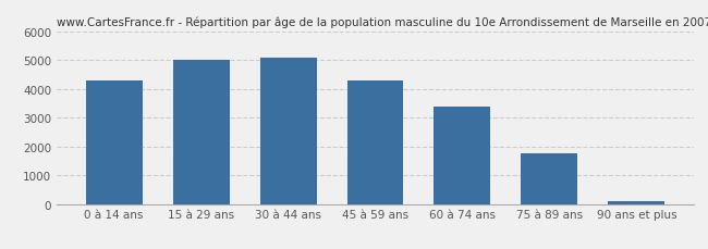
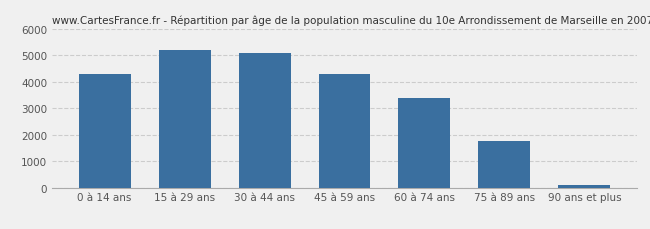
15 à 29 ans: 5000 -> 5220
